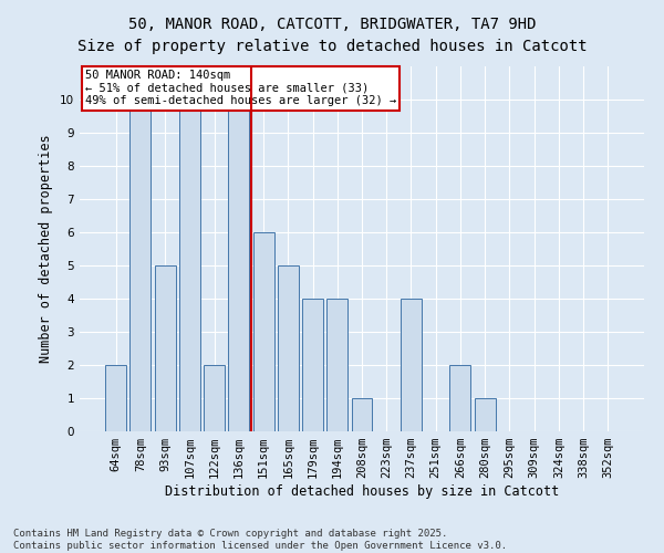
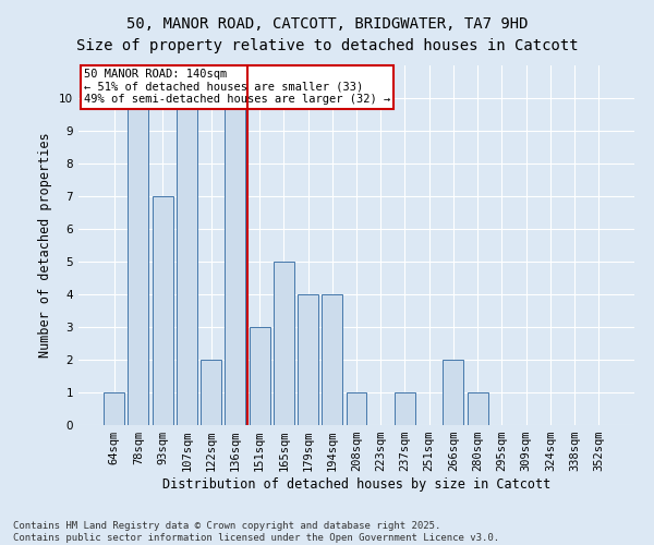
64sqm: 2 -> 1
93sqm: 5 -> 7
151sqm: 6 -> 3
237sqm: 4 -> 1
